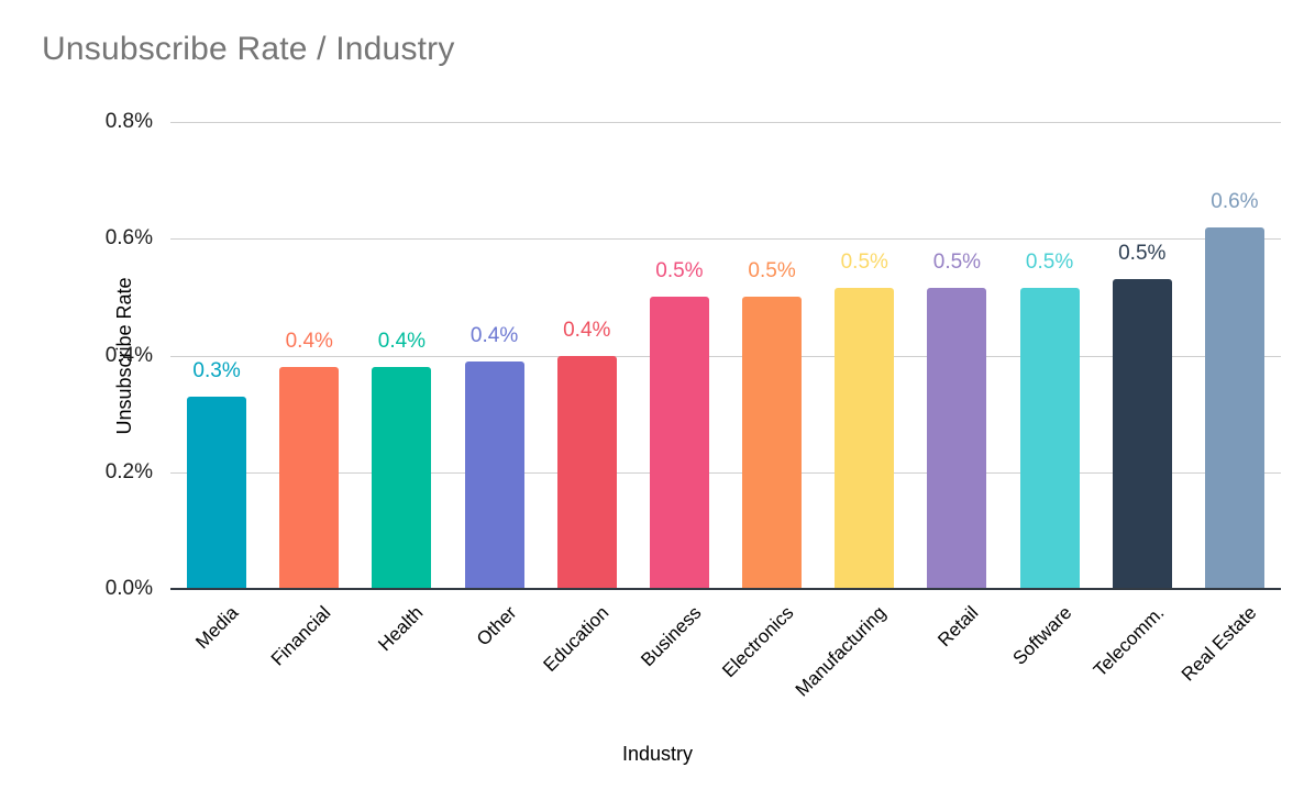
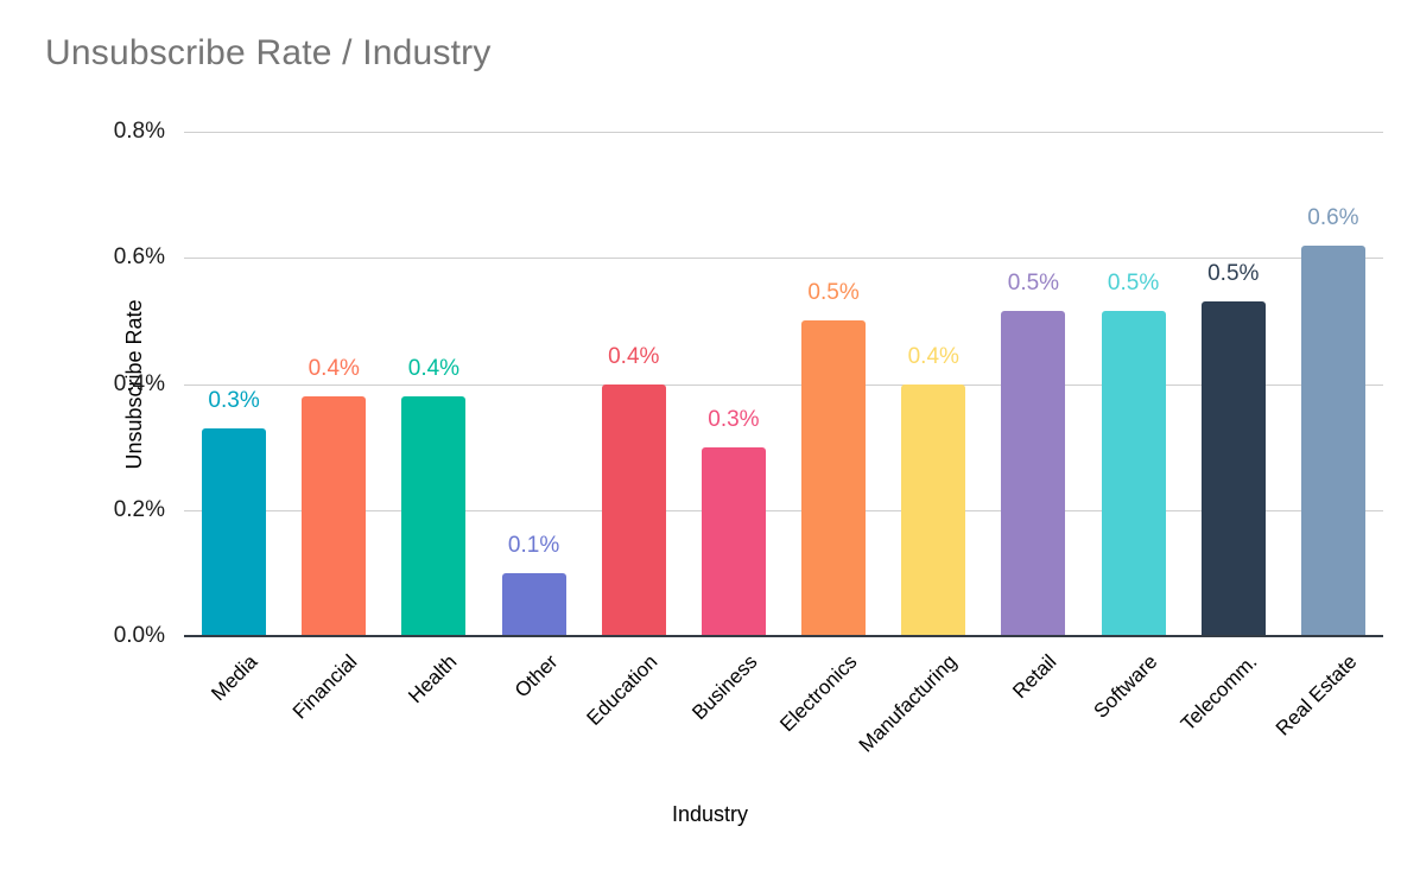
Other: 0.4% -> 0.1%
Business: 0.5% -> 0.3%
Manufacturing: 0.5% -> 0.4%
